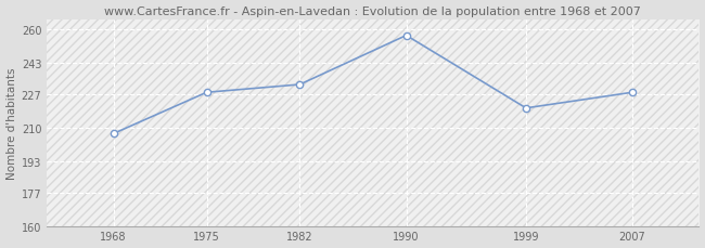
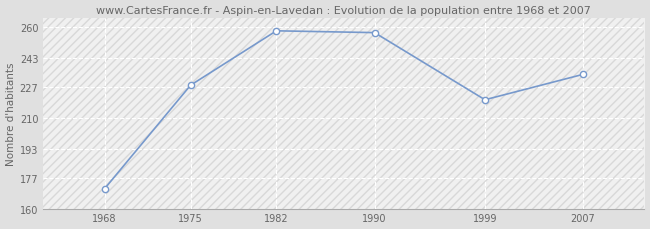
1968: 207 -> 171
1982: 232 -> 258
2007: 228 -> 234
